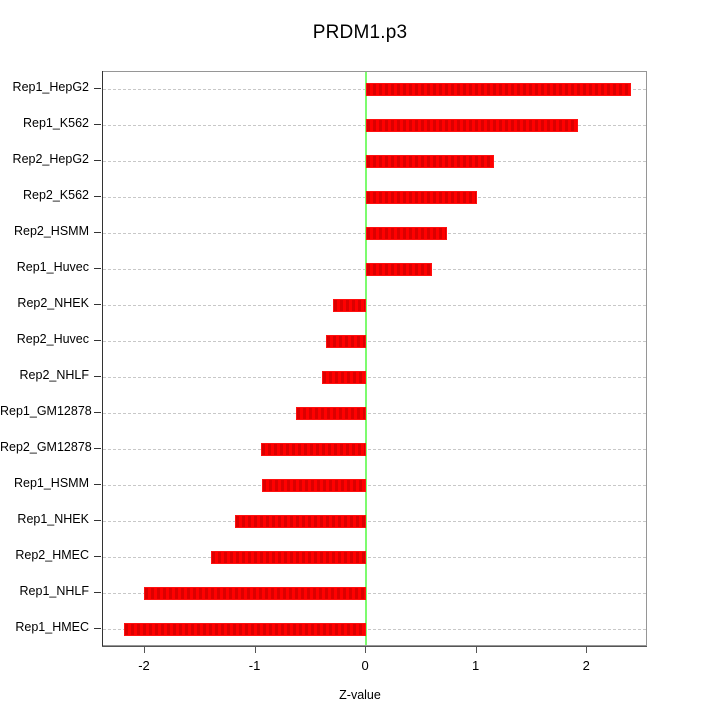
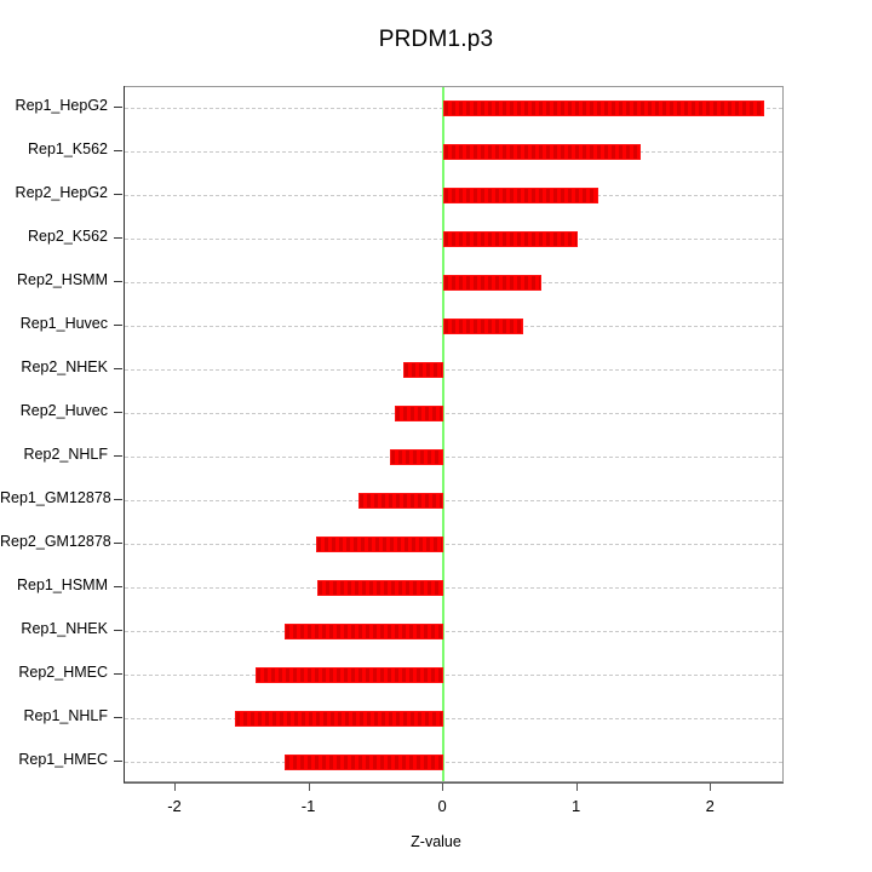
Rep1_K562: 1.92 -> 1.47
Rep1_NHLF: -2.01 -> -1.56
Rep1_HMEC: -2.19 -> -1.19
